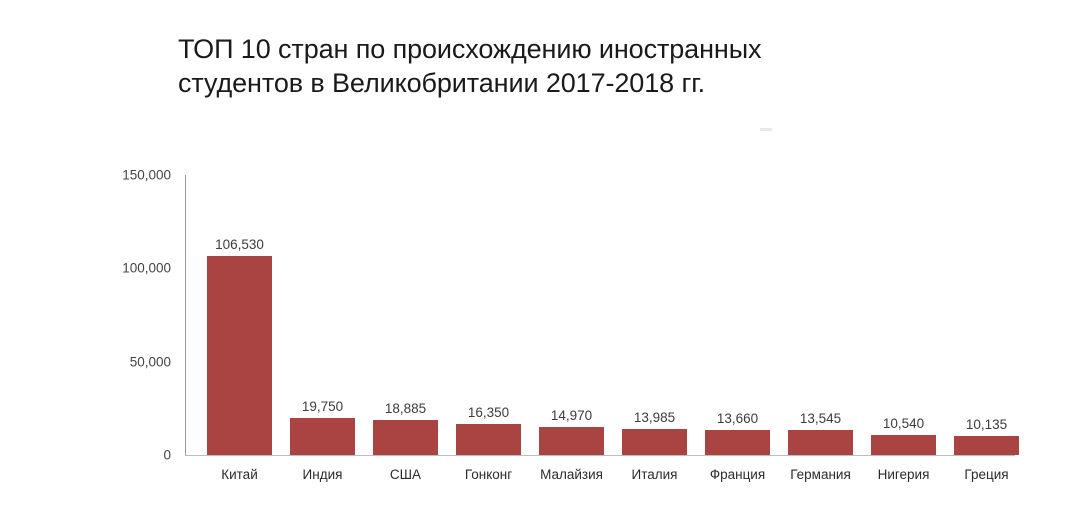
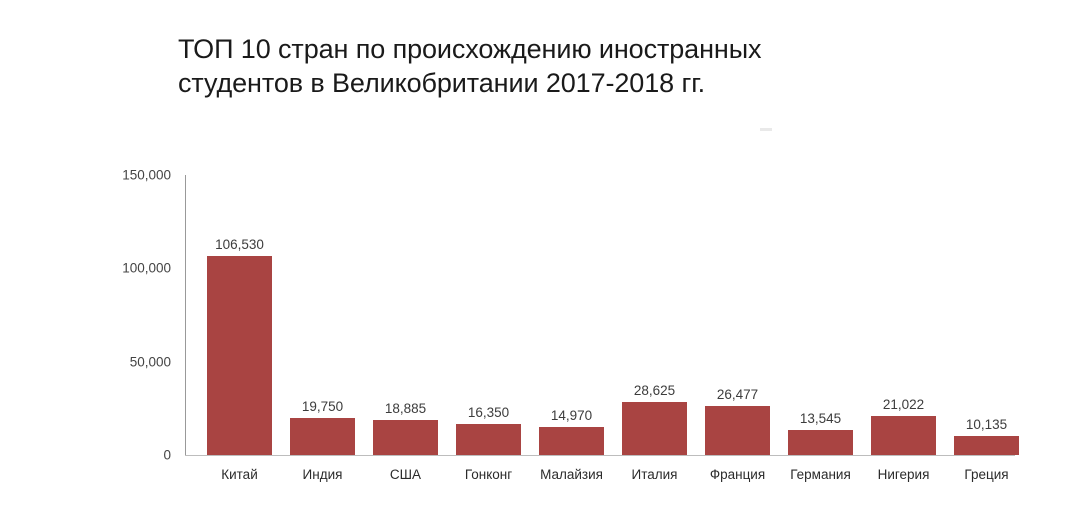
Италия: 13,985 -> 28,625
Франция: 13,660 -> 26,477
Нигерия: 10,540 -> 21,022
